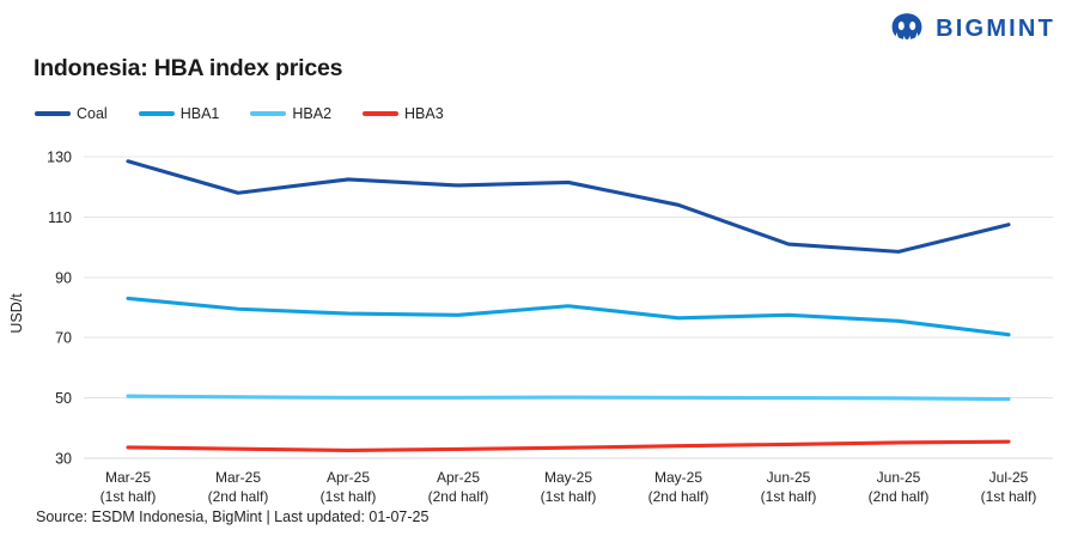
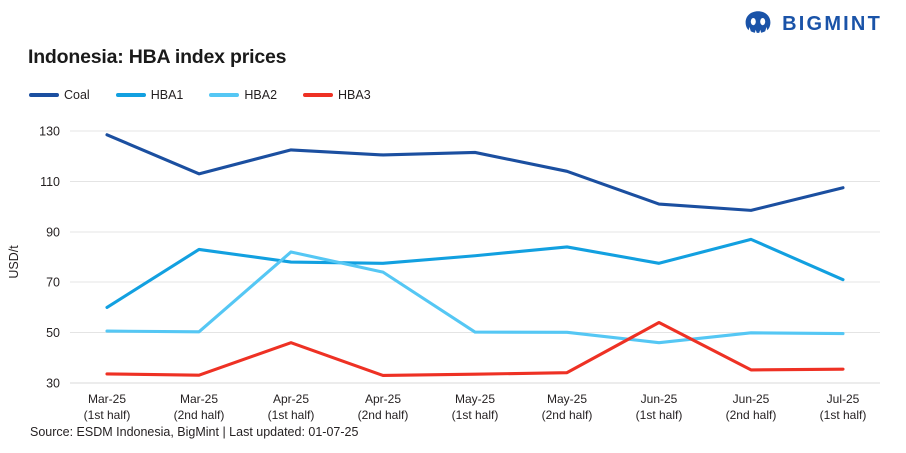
HBA1/Mar-25 (1st half): 83 -> 60
Coal/Mar-25 (2nd half): 118 -> 113
HBA1/Mar-25 (2nd half): 80 -> 83
HBA2/Apr-25 (1st half): 50 -> 82
HBA3/Apr-25 (1st half): 33 -> 46
HBA2/Apr-25 (2nd half): 50 -> 74
HBA1/May-25 (2nd half): 76 -> 84
HBA2/Jun-25 (1st half): 50 -> 46
HBA3/Jun-25 (1st half): 35 -> 54
HBA1/Jun-25 (2nd half): 76 -> 87
